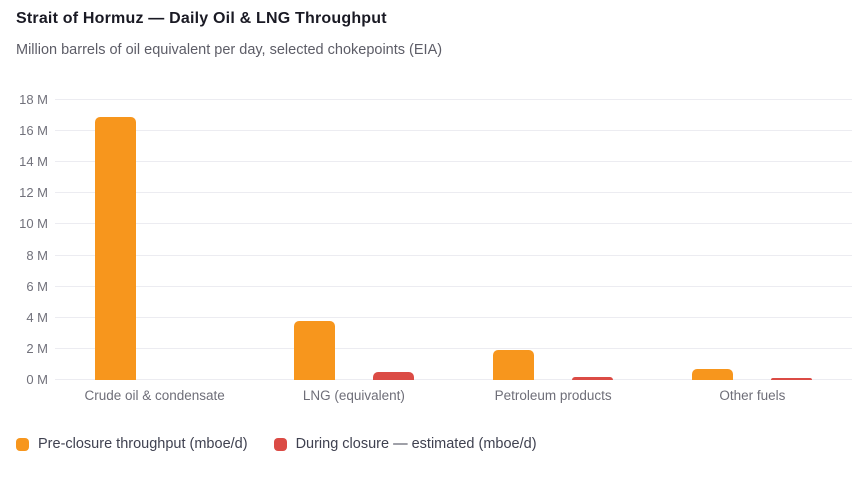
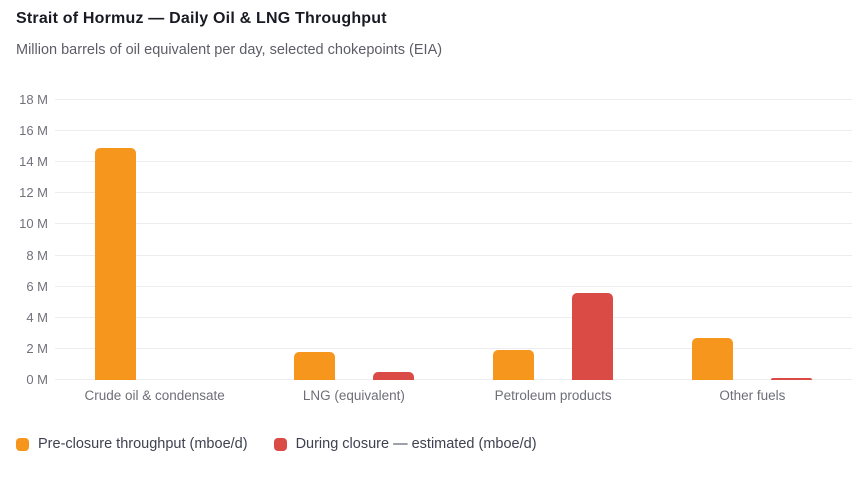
Pre-closure throughput (mboe/d)/Crude oil & condensate: 16.9M -> 14.9M
Pre-closure throughput (mboe/d)/LNG (equivalent): 3.8M -> 1.8M
During closure — estimated (mboe/d)/Petroleum products: 0.2M -> 5.6M
Pre-closure throughput (mboe/d)/Other fuels: 0.7M -> 2.7M
